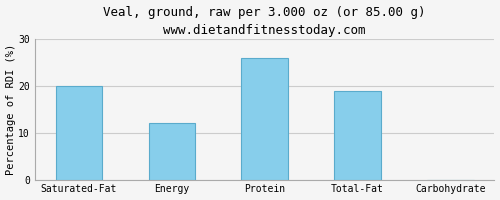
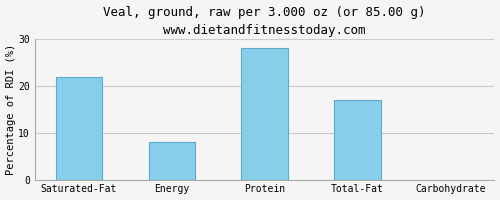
Saturated-Fat: 20 -> 22
Energy: 12 -> 8
Protein: 26 -> 28
Total-Fat: 19 -> 17
